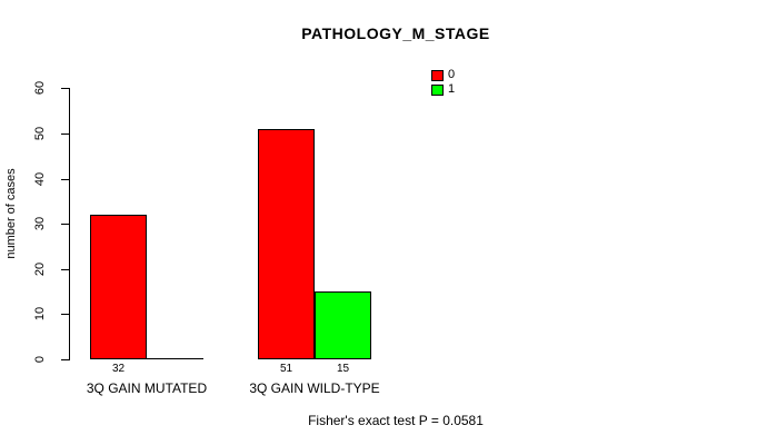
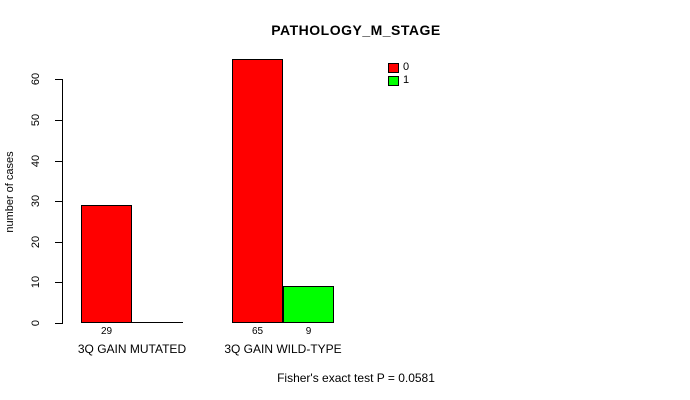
0/3Q GAIN MUTATED: 32 -> 29
0/3Q GAIN WILD-TYPE: 51 -> 65
1/3Q GAIN WILD-TYPE: 15 -> 9
